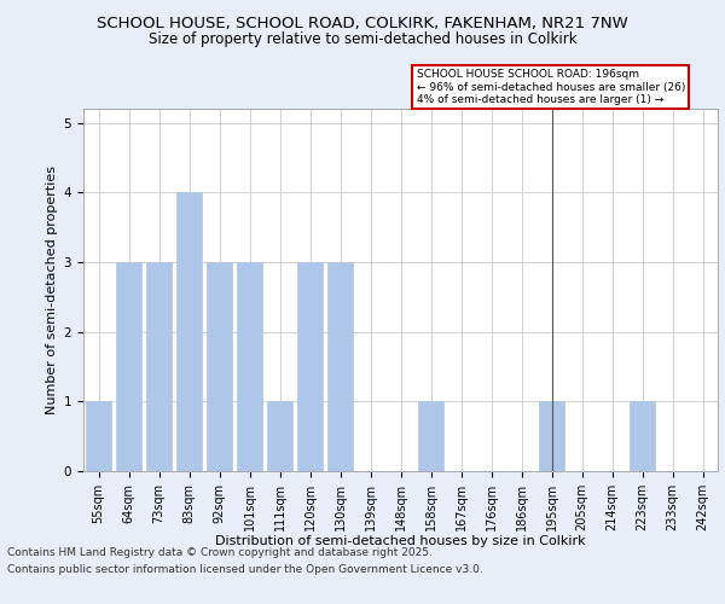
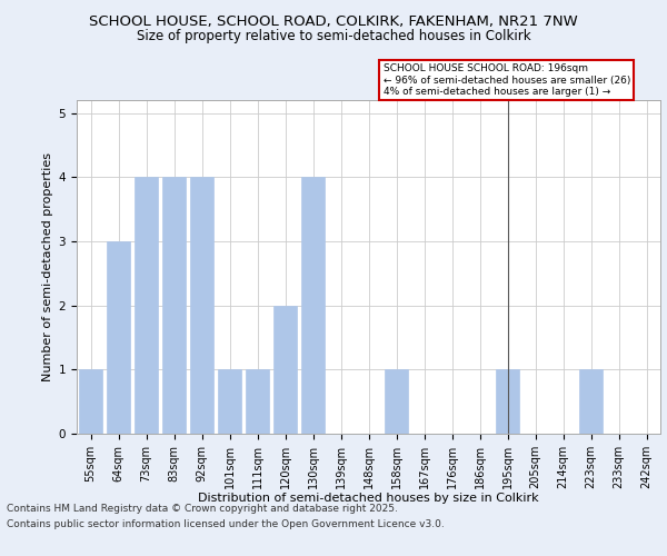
73sqm: 3 -> 4
92sqm: 3 -> 4
101sqm: 3 -> 1
120sqm: 3 -> 2
130sqm: 3 -> 4
